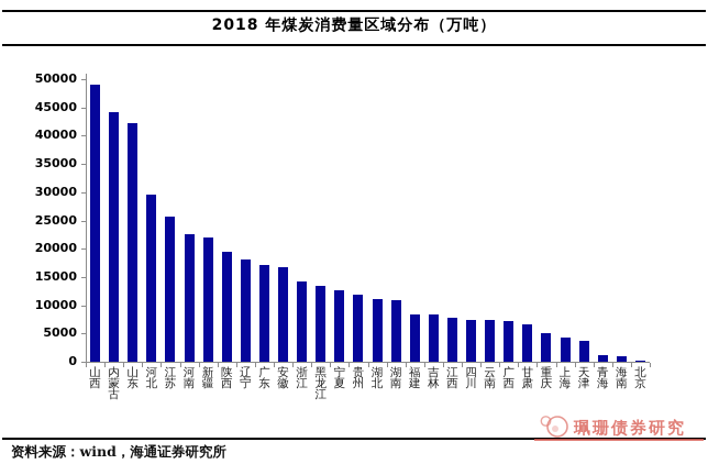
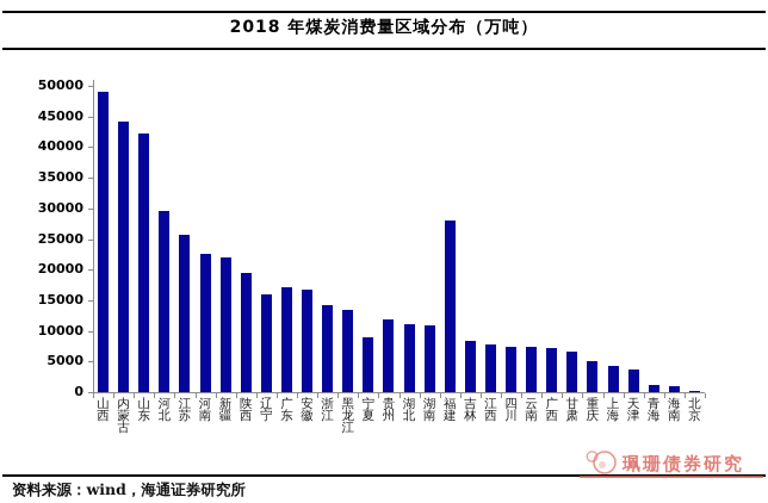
辽宁: 18000 -> 16000
宁夏: 13000 -> 9000
福建: 8000 -> 28000
